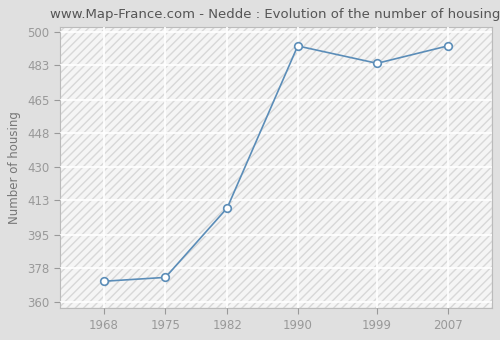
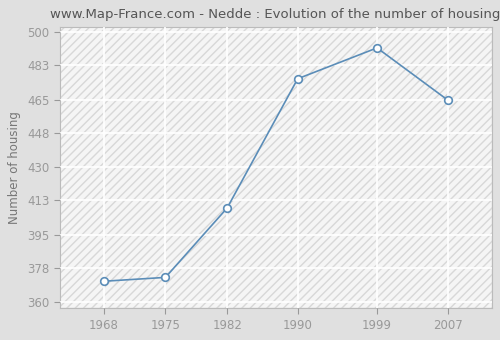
1990: 493 -> 476
1999: 484 -> 492
2007: 493 -> 465
